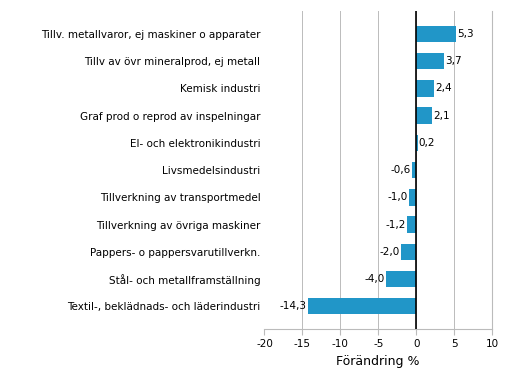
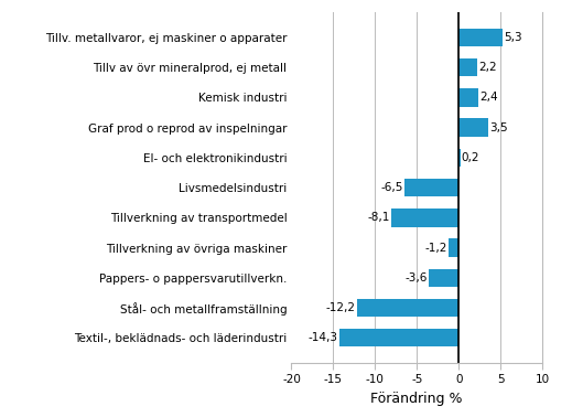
Tillv av övr mineralprod, ej metall: 3,7 -> 2,2
Graf prod o reprod av inspelningar: 2,1 -> 3,5
Livsmedelsindustri: -0,6 -> -6,5
Tillverkning av transportmedel: -1,0 -> -8,1
Pappers- o pappersvarutillverkn.: -2,0 -> -3,6
Stål- och metallframställning: -4,0 -> -12,2
